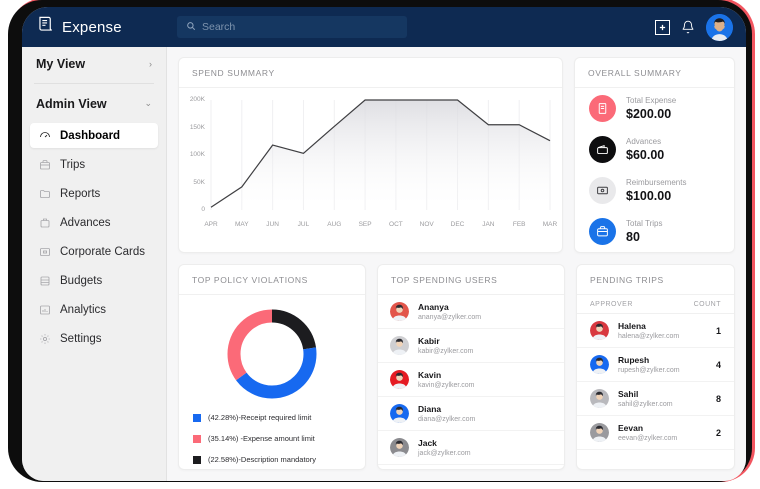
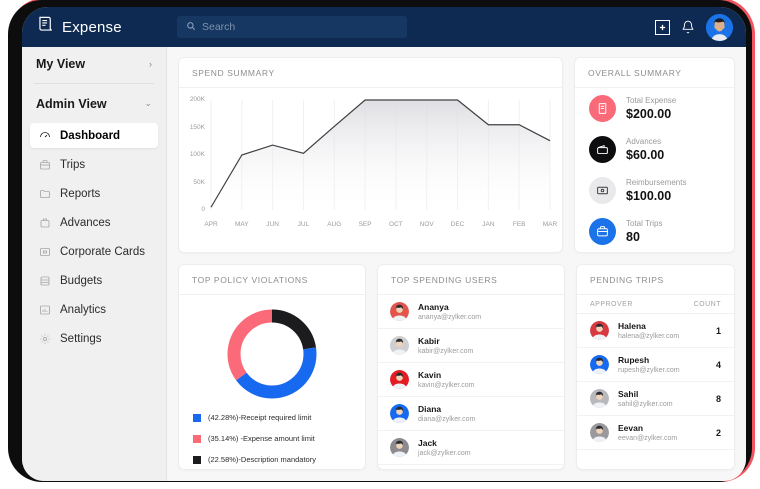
MAY: 40K -> 100K
